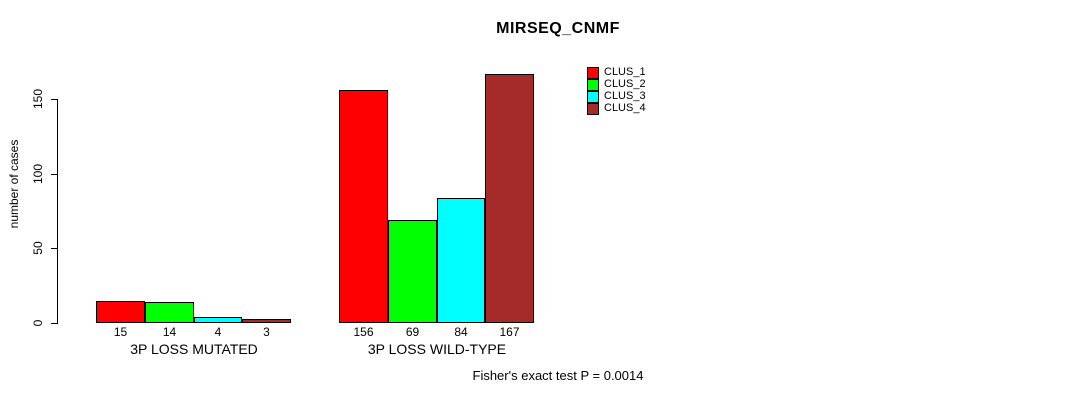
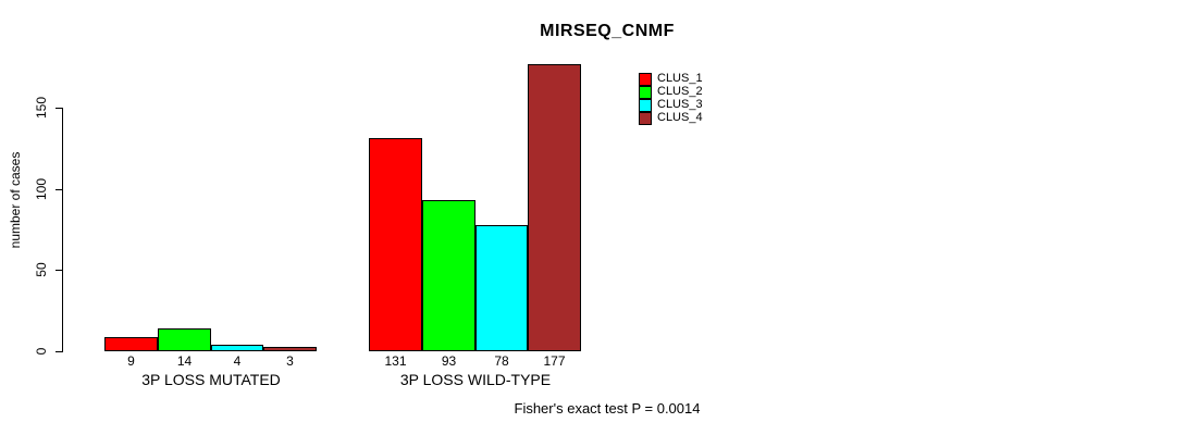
CLUS_1/3P LOSS MUTATED: 15 -> 9
CLUS_1/3P LOSS WILD-TYPE: 156 -> 131
CLUS_2/3P LOSS WILD-TYPE: 69 -> 93
CLUS_3/3P LOSS WILD-TYPE: 84 -> 78
CLUS_4/3P LOSS WILD-TYPE: 167 -> 177
